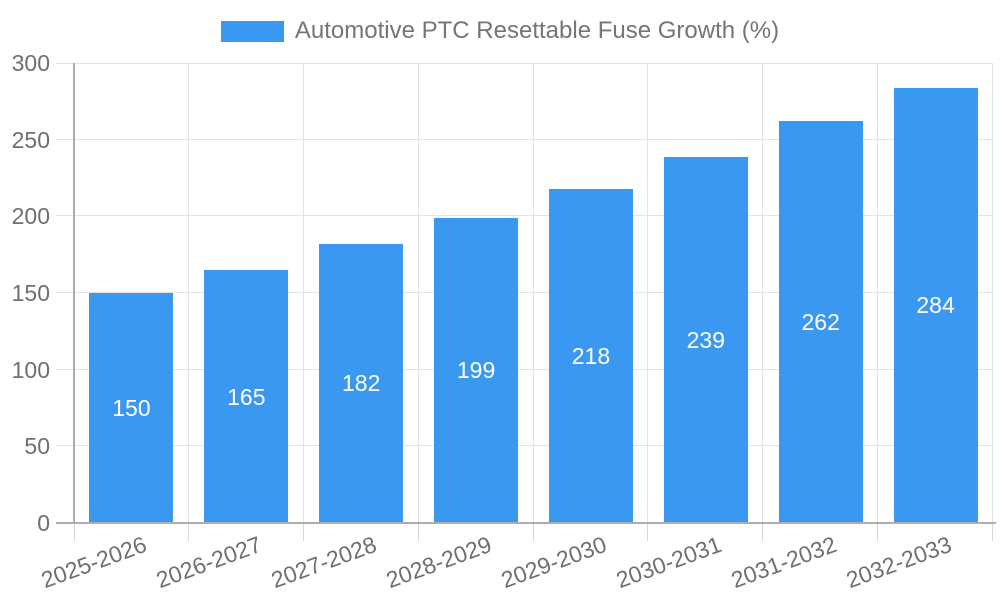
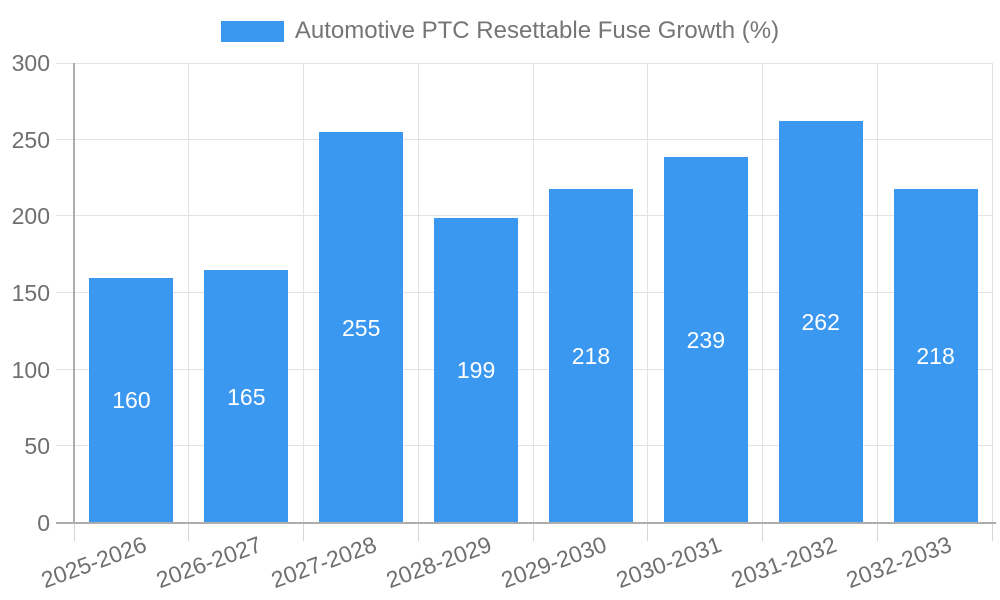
2025-2026: 150 -> 160
2027-2028: 182 -> 255
2032-2033: 284 -> 218
